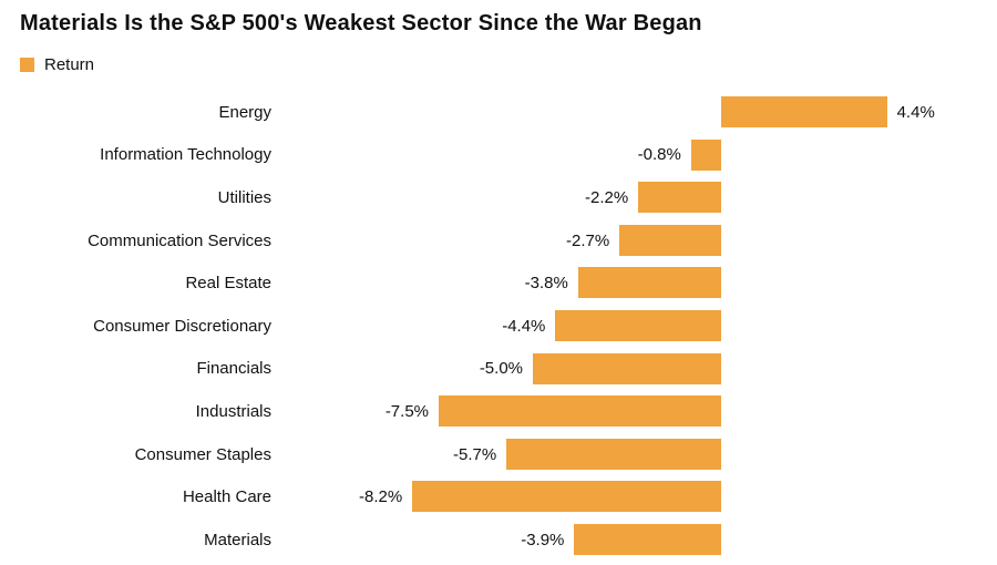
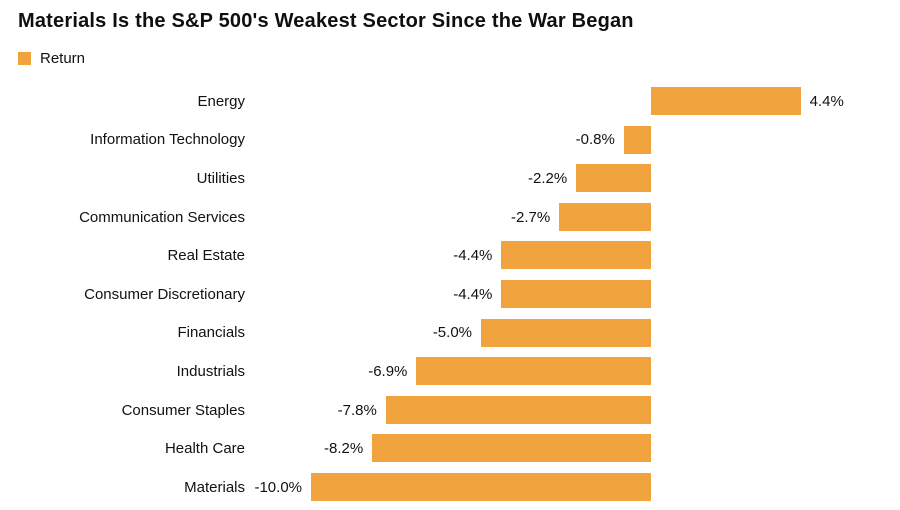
Real Estate: -3.8% -> -4.4%
Industrials: -7.5% -> -6.9%
Consumer Staples: -5.7% -> -7.8%
Materials: -3.9% -> -10.0%
